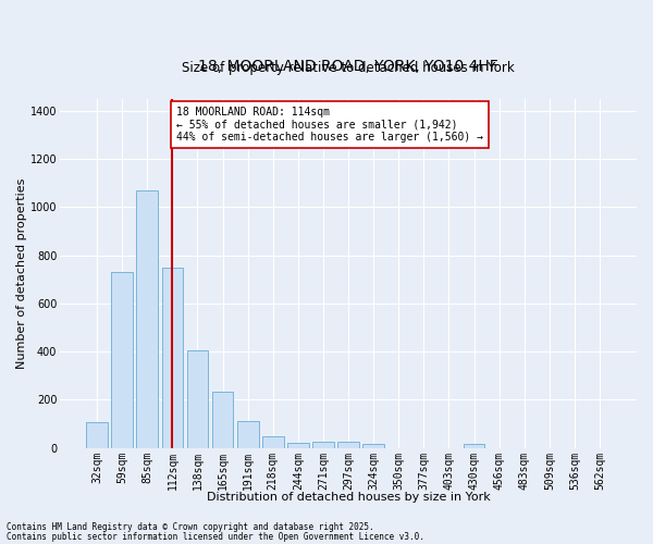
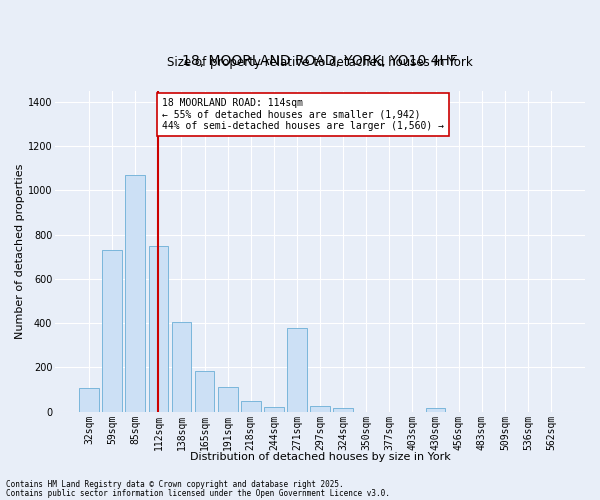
165sqm: 235 -> 185
271sqm: 28 -> 380
